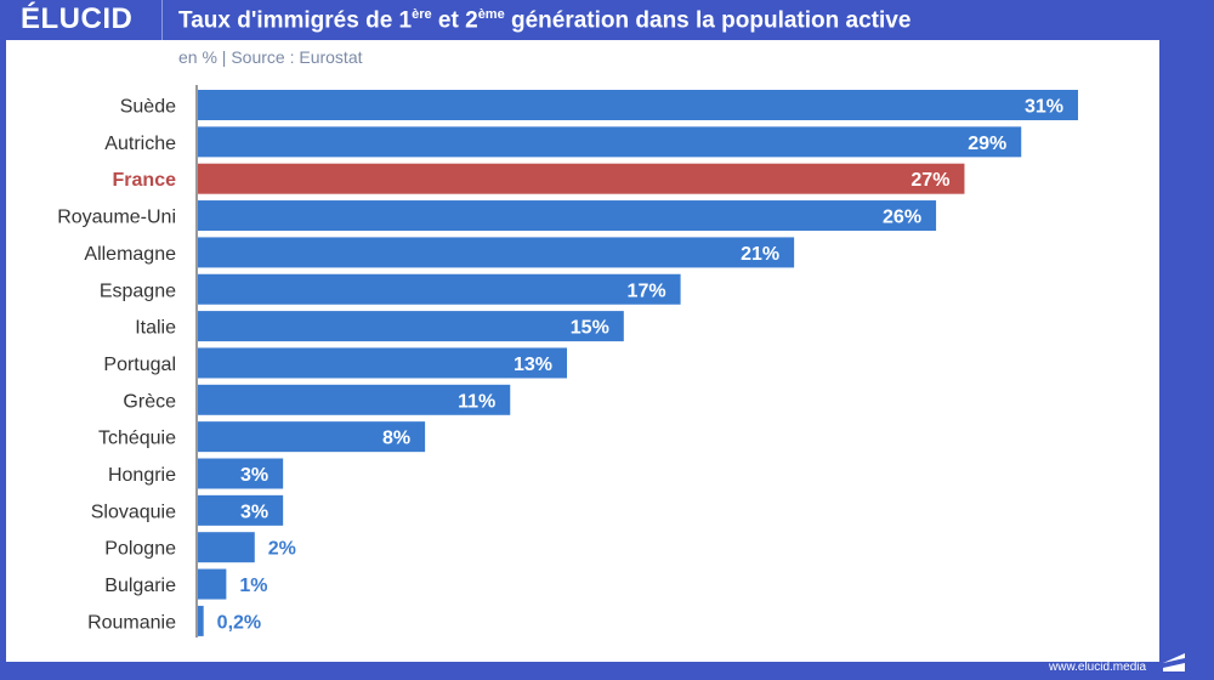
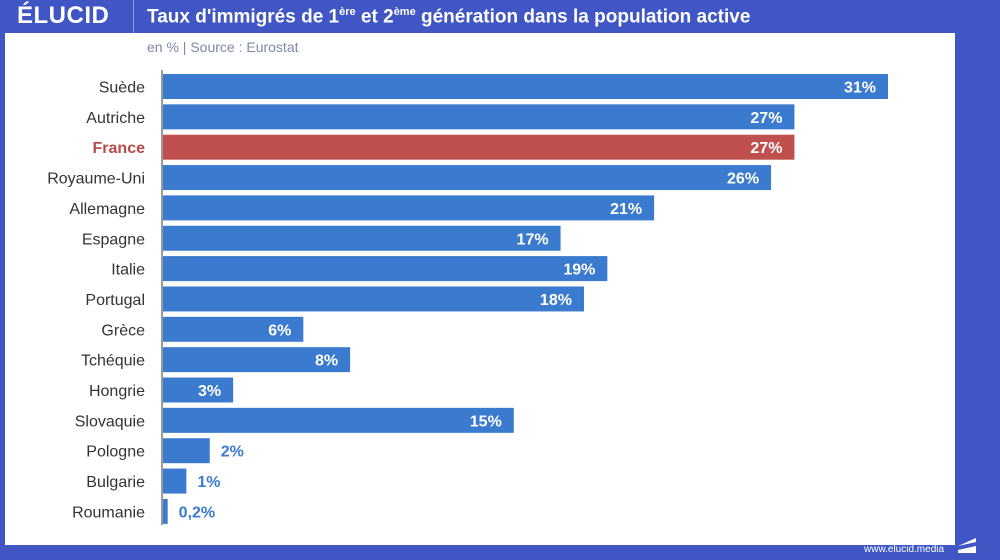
Autriche: 29% -> 27%
Italie: 15% -> 19%
Portugal: 13% -> 18%
Grèce: 11% -> 6%
Slovaquie: 3% -> 15%
